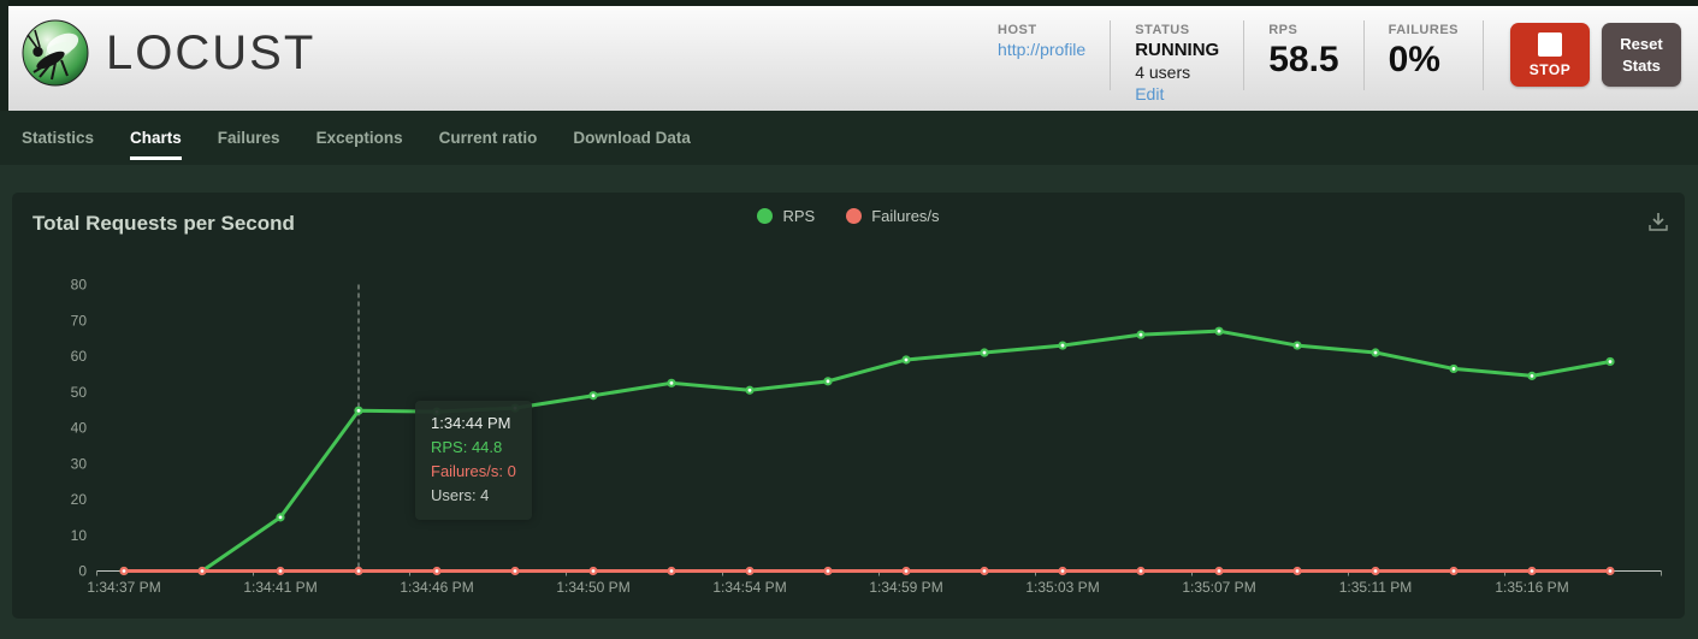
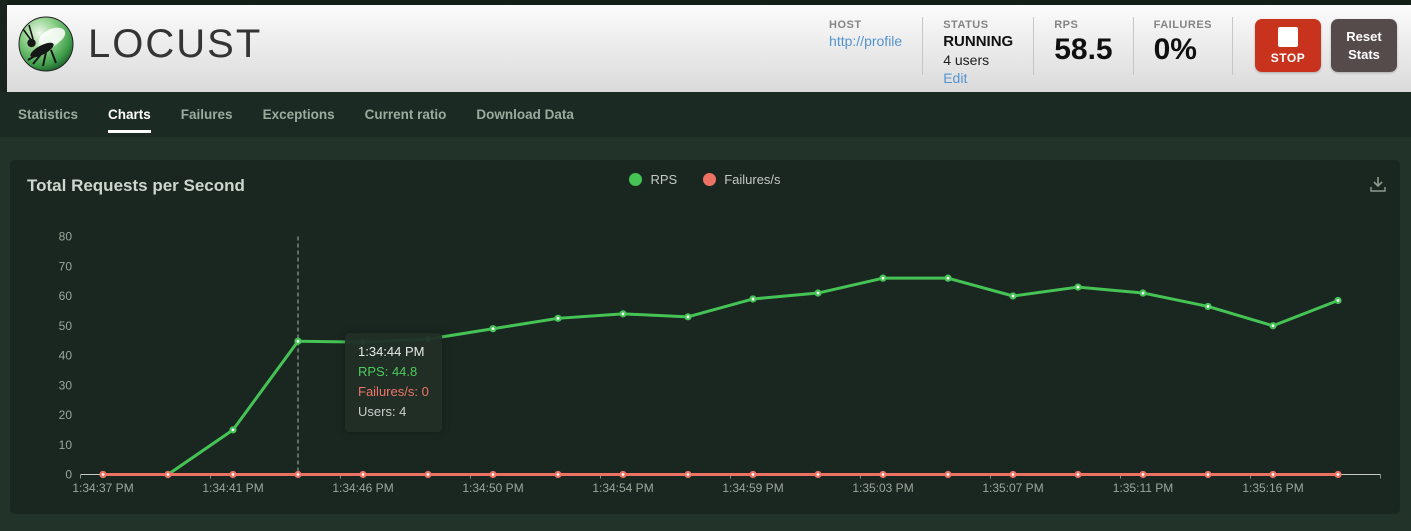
RPS/1:34:54 PM: 50 -> 54
RPS/1:35:03 PM: 63 -> 66
RPS/1:35:07 PM: 67 -> 60
RPS/1:35:16 PM: 54 -> 50
